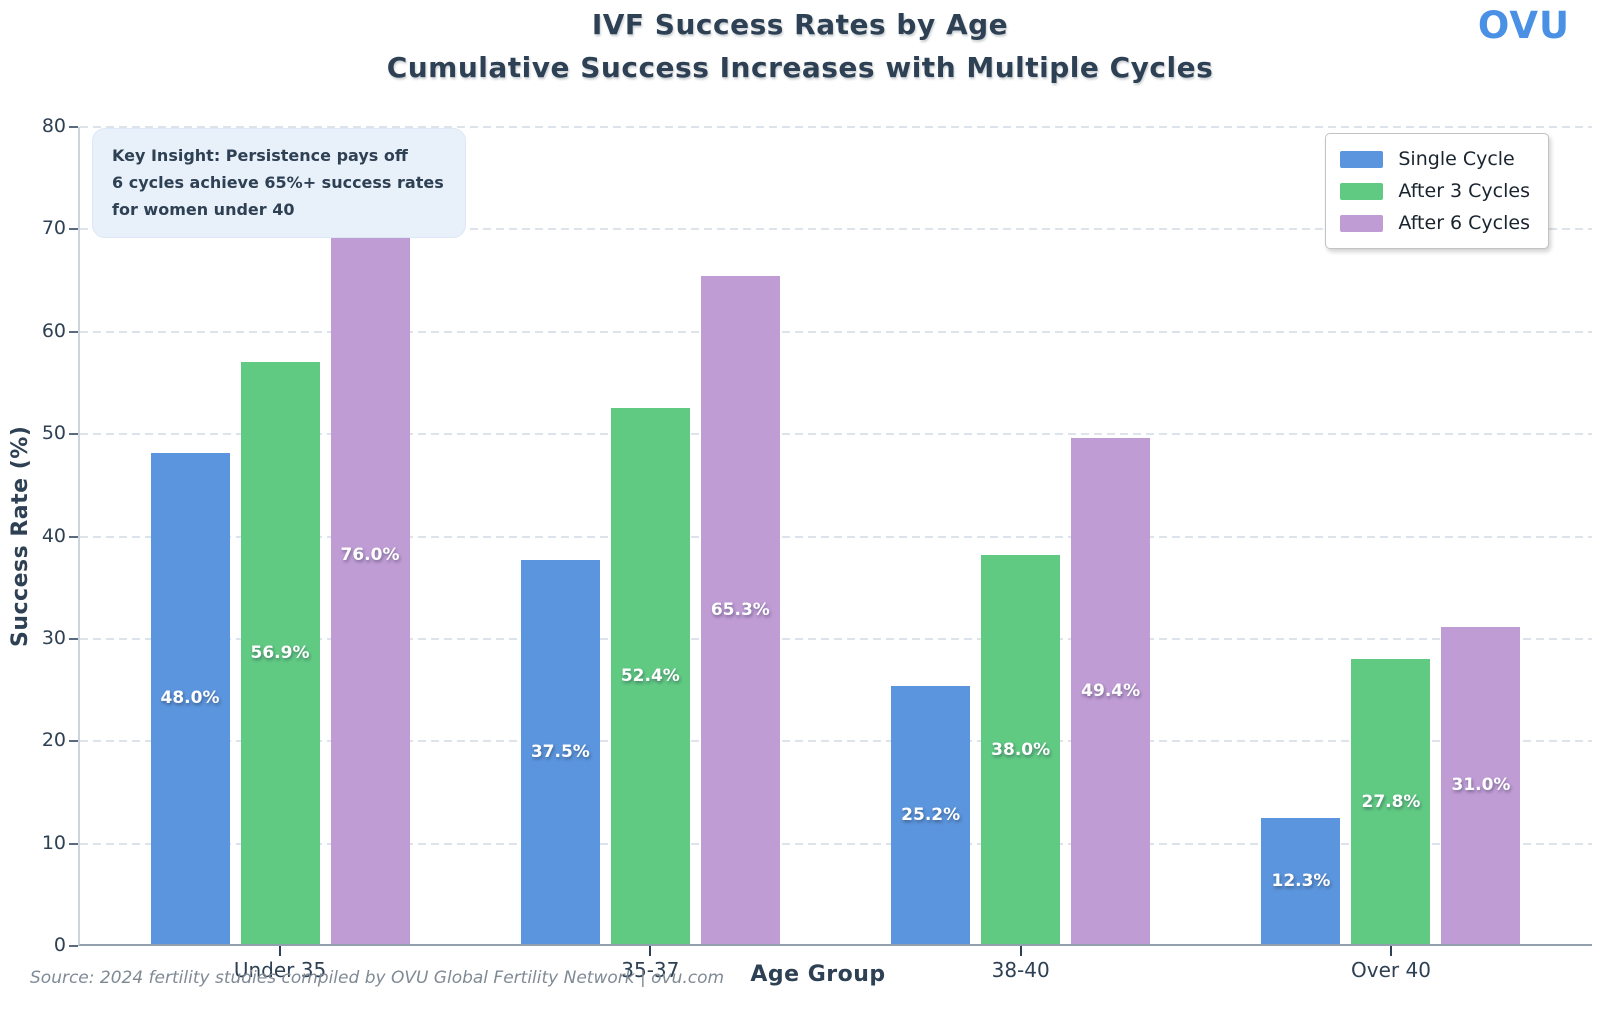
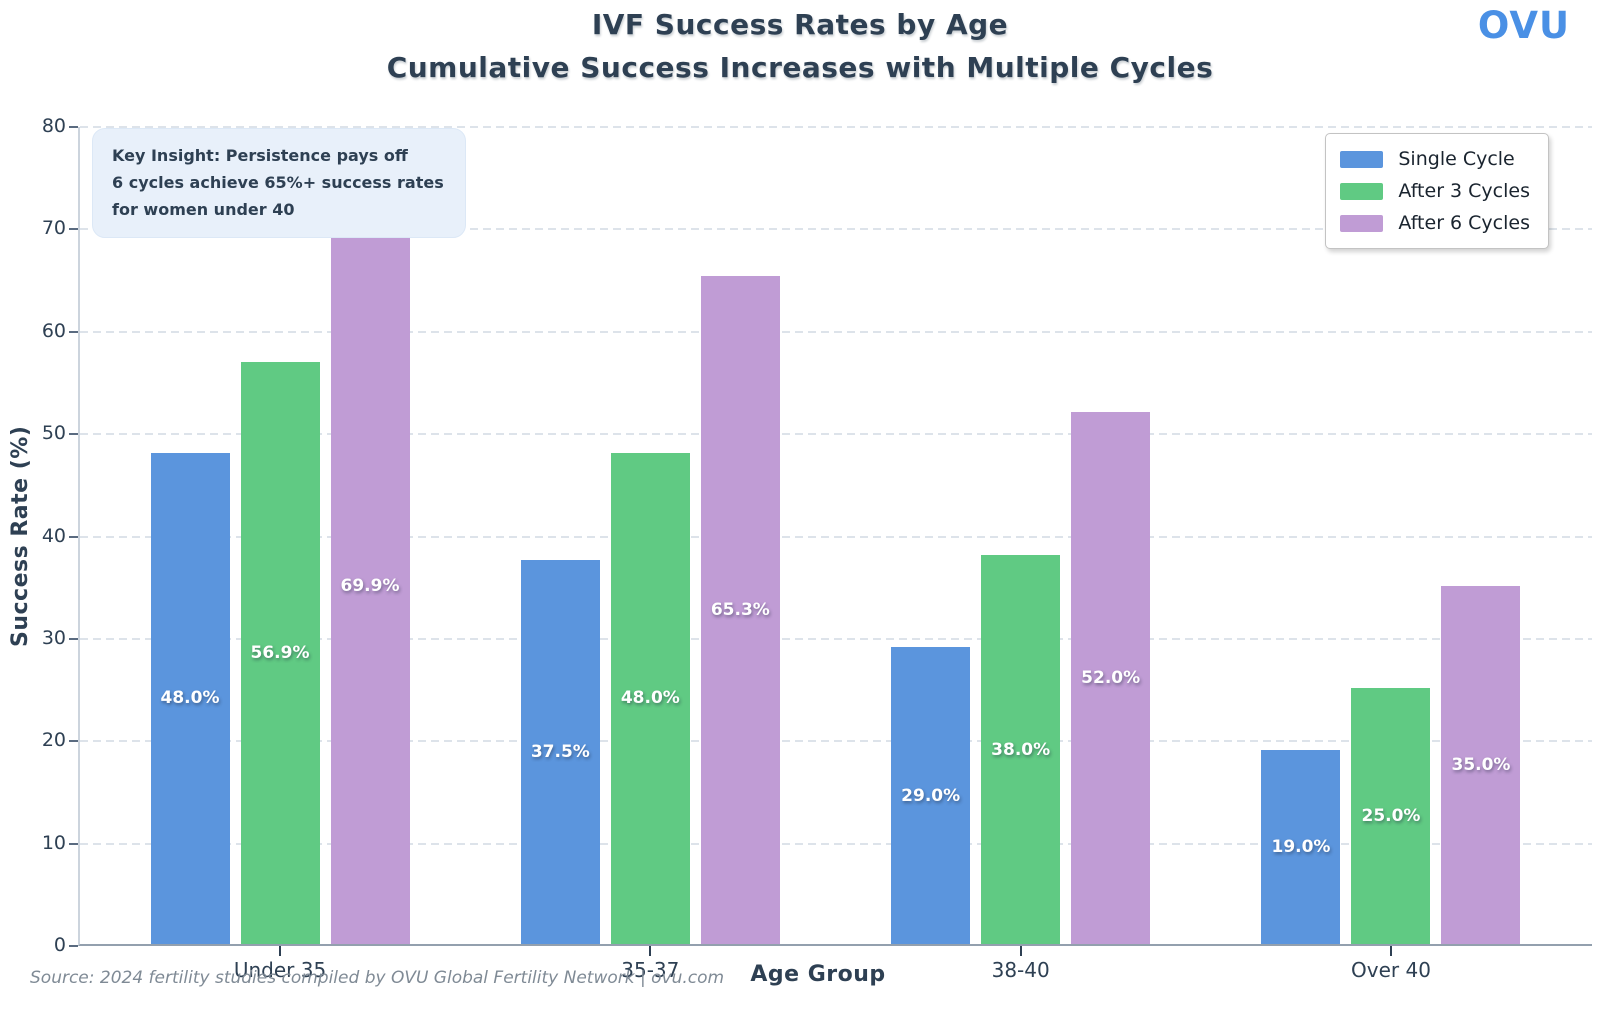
After 6 Cycles/Under 35: 76.0% -> 69.9%
After 3 Cycles/35-37: 52.4% -> 48.0%
Single Cycle/38-40: 25.2% -> 29.0%
After 6 Cycles/38-40: 49.4% -> 52.0%
Single Cycle/Over 40: 12.3% -> 19.0%
After 3 Cycles/Over 40: 27.8% -> 25.0%
After 6 Cycles/Over 40: 31.0% -> 35.0%
